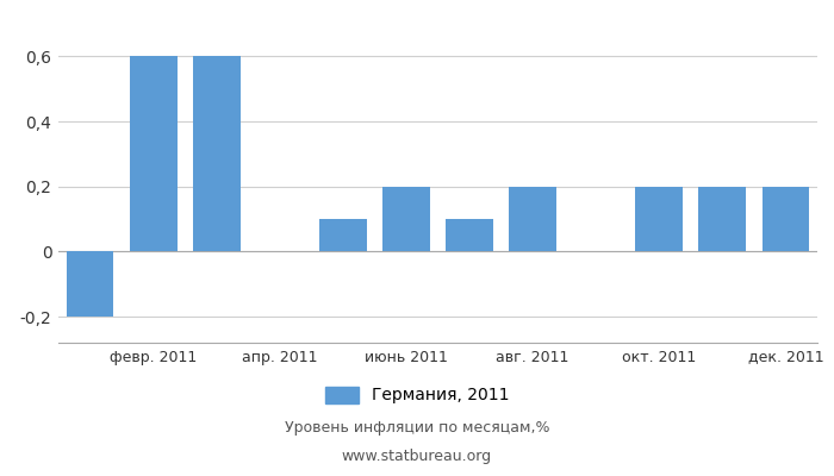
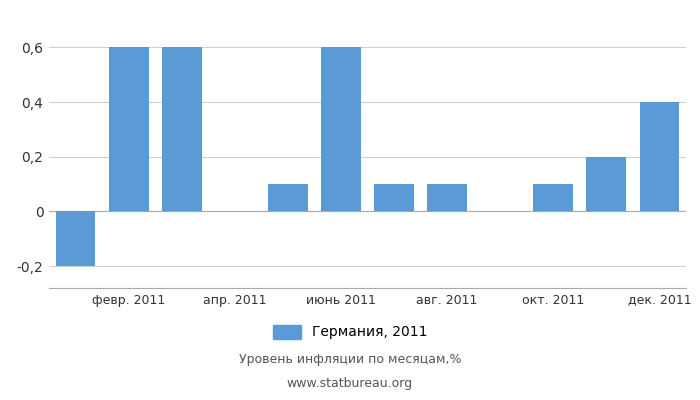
июнь 2011: 0,2 -> 0,6
авг. 2011: 0,2 -> 0,1
окт. 2011: 0,2 -> 0,1
дек. 2011: 0,2 -> 0,4
